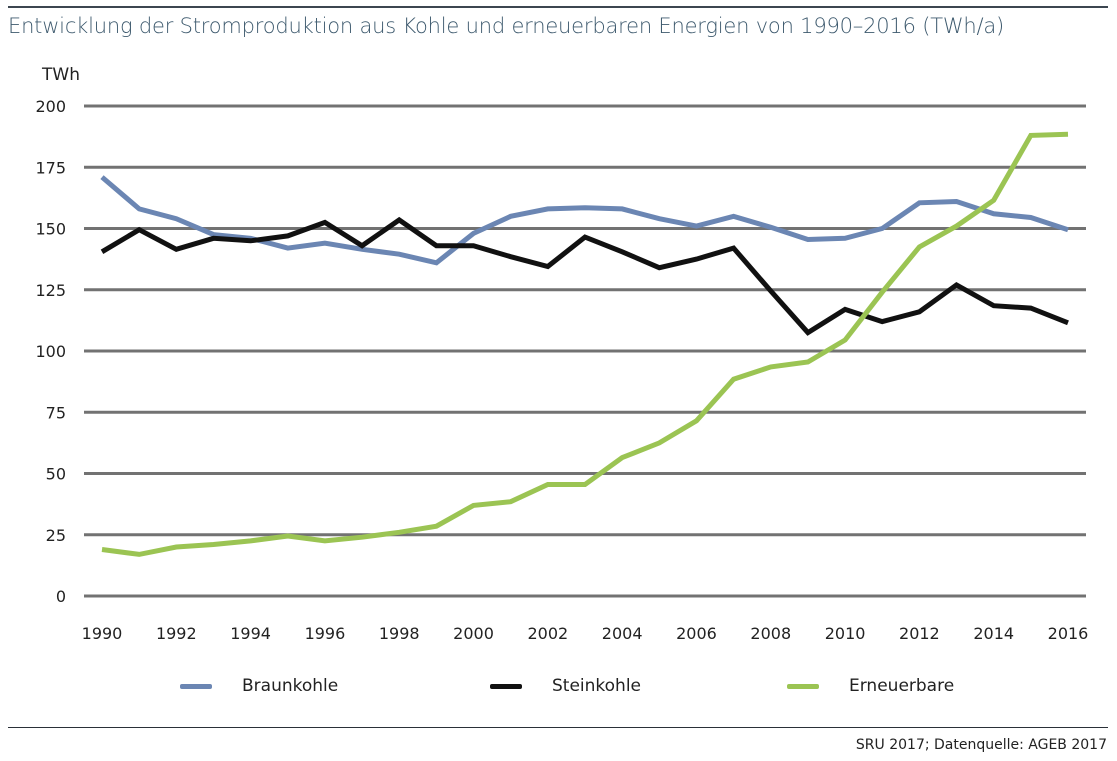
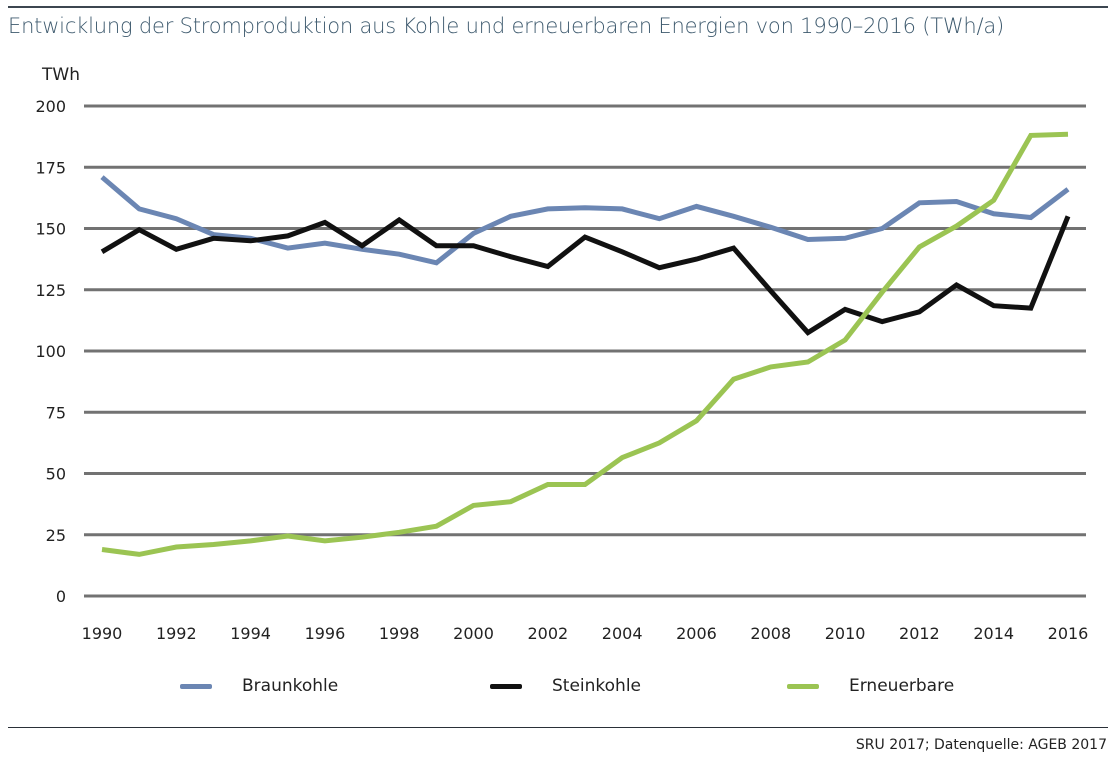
Braunkohle/2006: 151 -> 159
Braunkohle/2016: 150 -> 166
Steinkohle/2016: 112 -> 155
